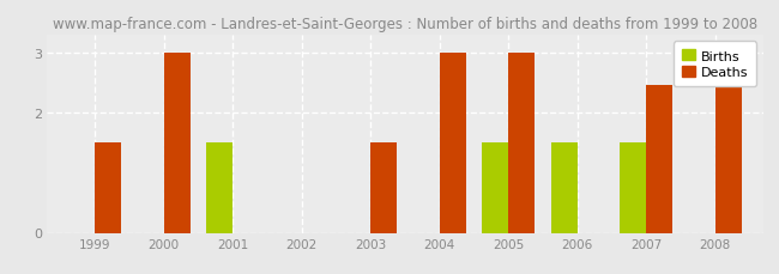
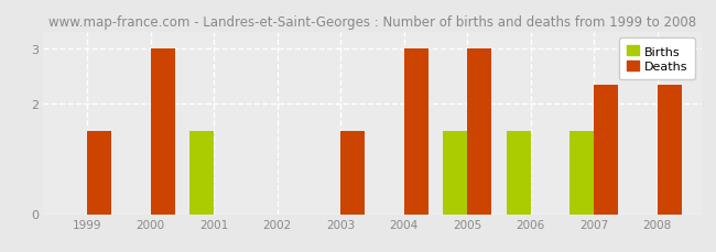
Deaths/2007: 2.46 -> 2.35
Deaths/2008: 2.48 -> 2.35
